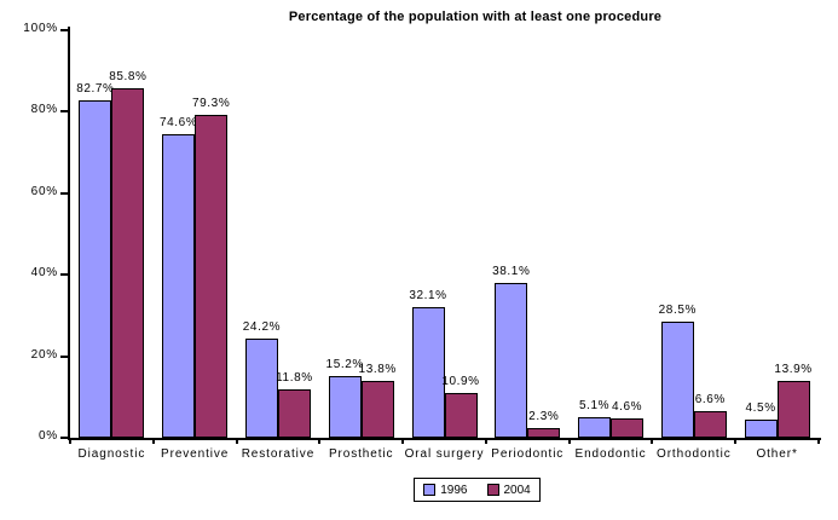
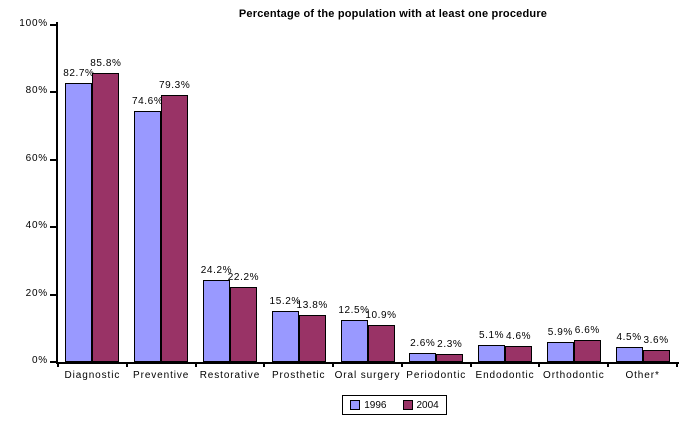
2004/Restorative: 11.8% -> 22.2%
1996/Oral surgery: 32.1% -> 12.5%
1996/Periodontic: 38.1% -> 2.6%
1996/Orthodontic: 28.5% -> 5.9%
2004/Other*: 13.9% -> 3.6%
